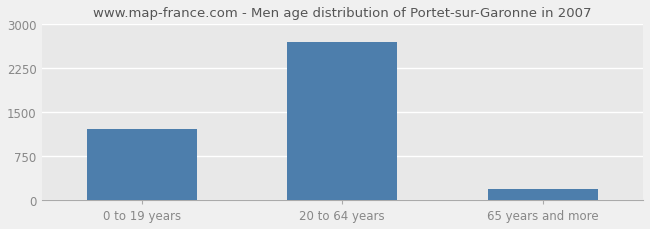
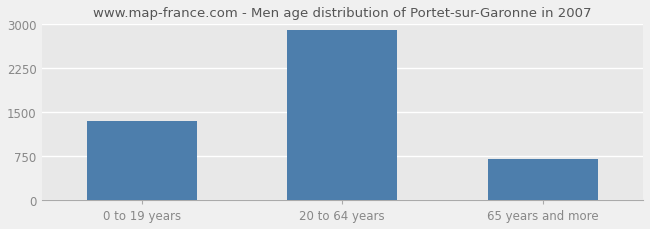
0 to 19 years: 1220 -> 1350
20 to 64 years: 2700 -> 2900
65 years and more: 180 -> 700
